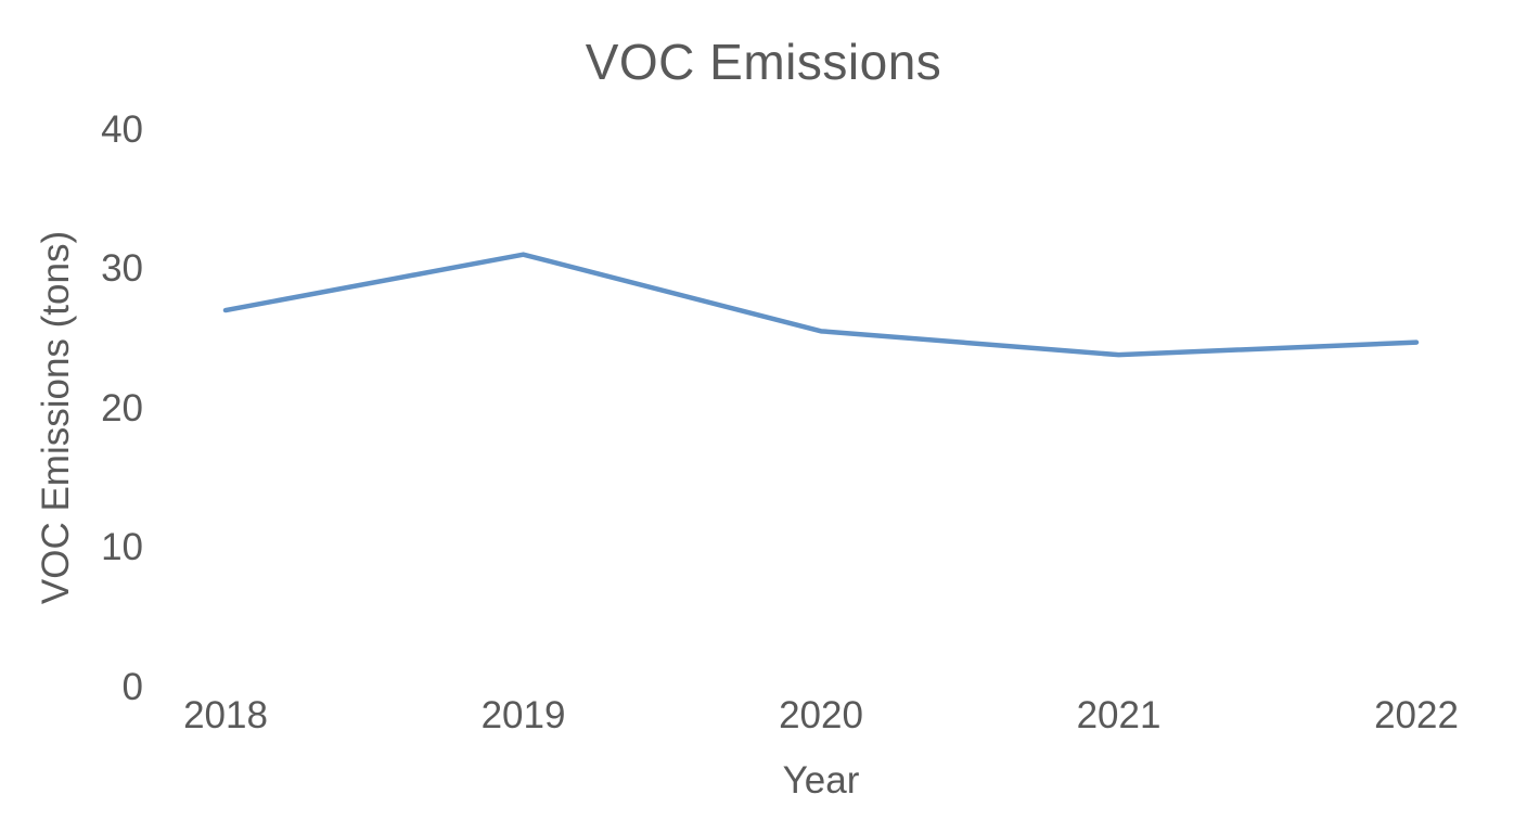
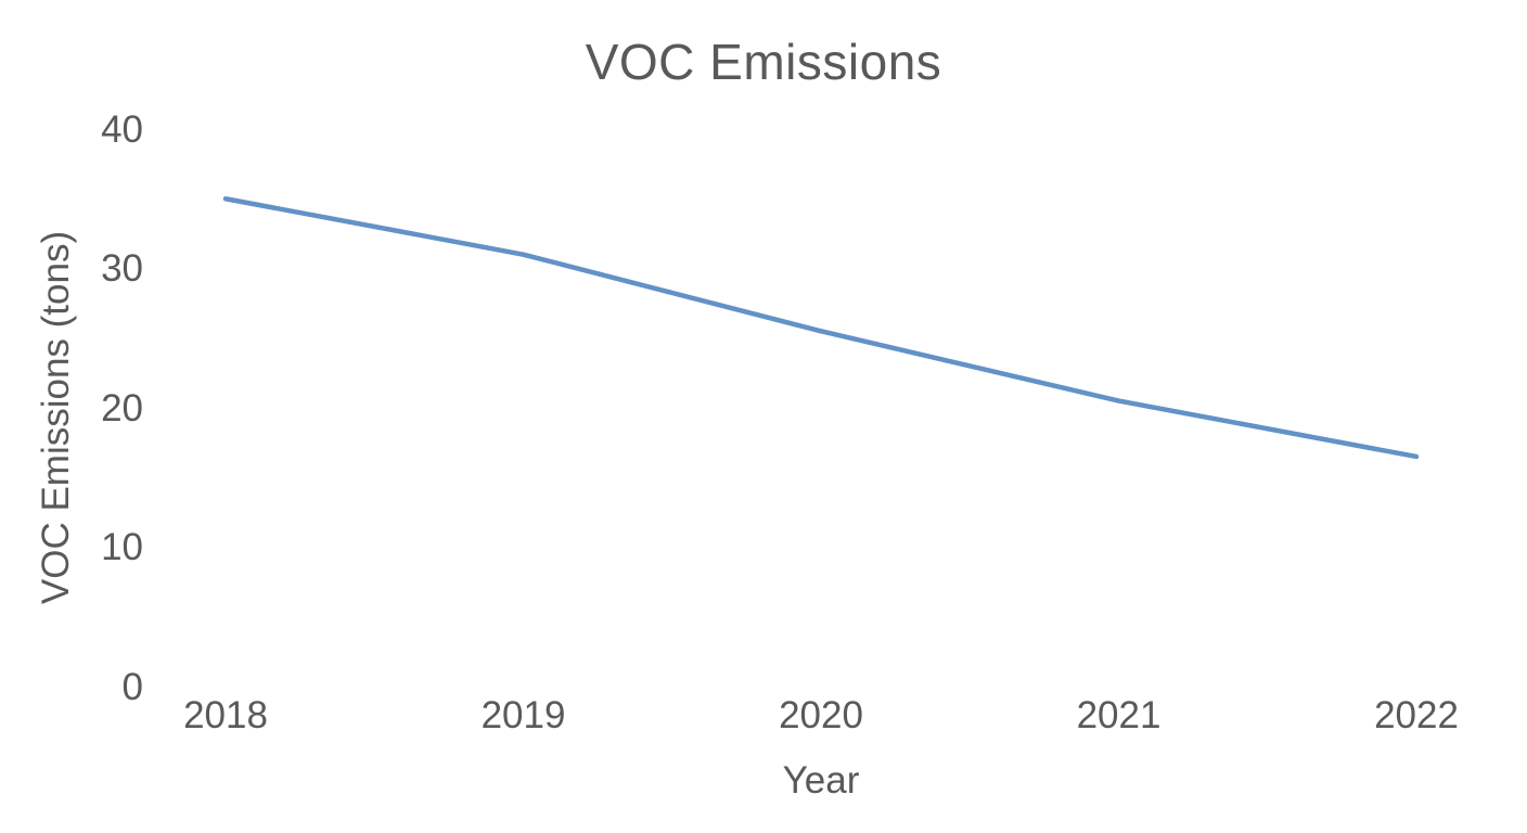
2018: 27.0 -> 35.0
2021: 23.8 -> 20.5
2022: 24.7 -> 16.5
